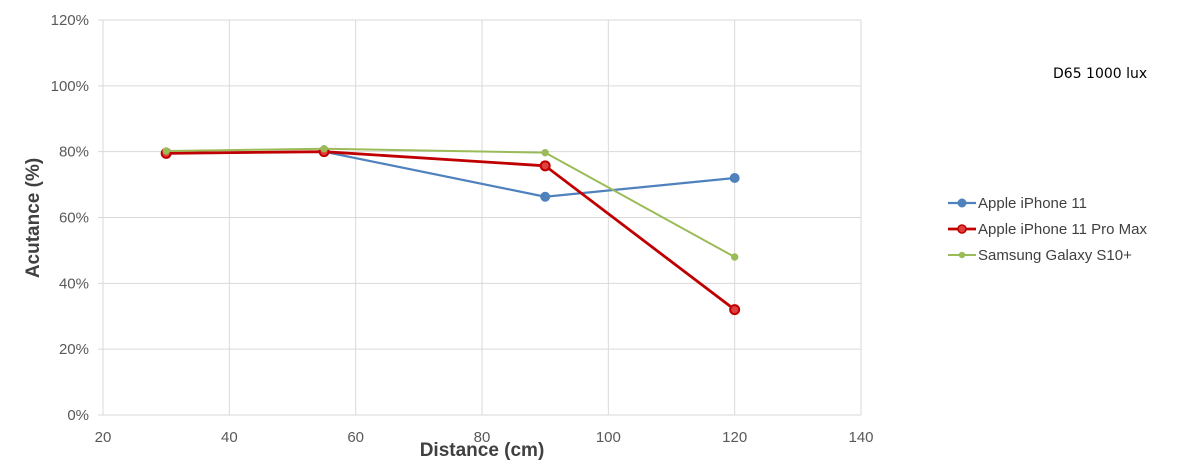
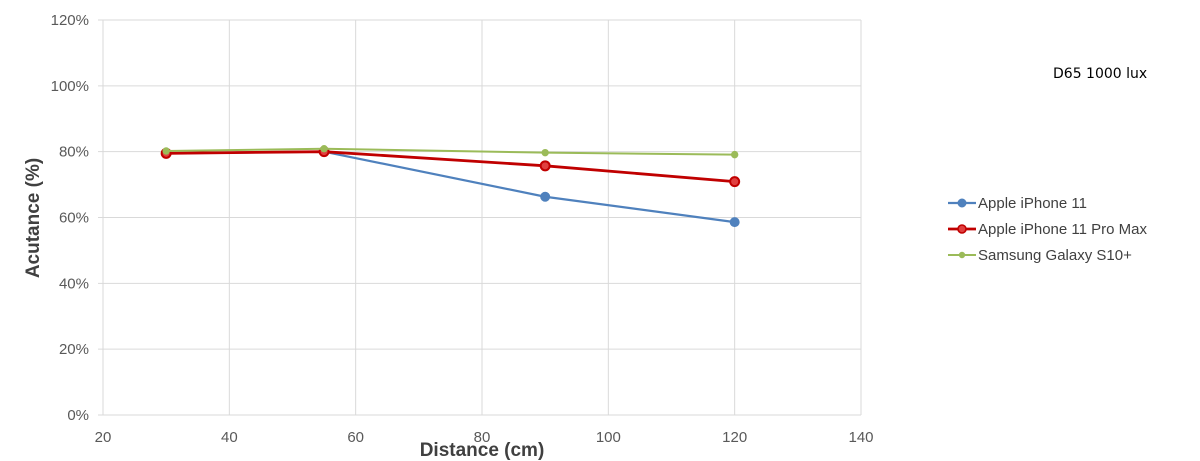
Apple iPhone 11/120: 72 -> 59
Apple iPhone 11 Pro Max/120: 32 -> 71
Samsung Galaxy S10+/120: 48 -> 79
